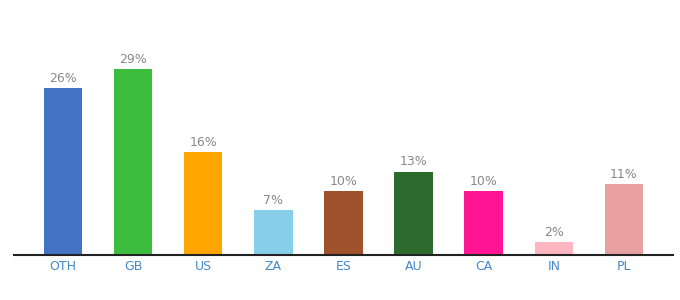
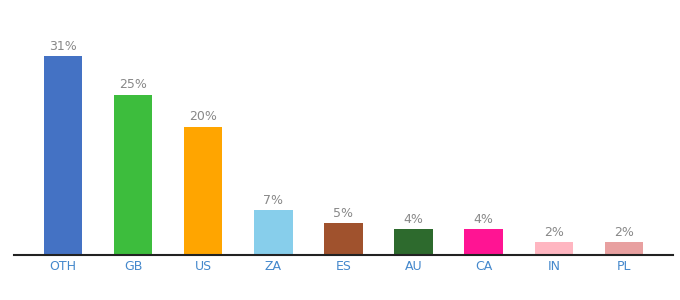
OTH: 26% -> 31%
GB: 29% -> 25%
US: 16% -> 20%
ES: 10% -> 5%
AU: 13% -> 4%
CA: 10% -> 4%
PL: 11% -> 2%
